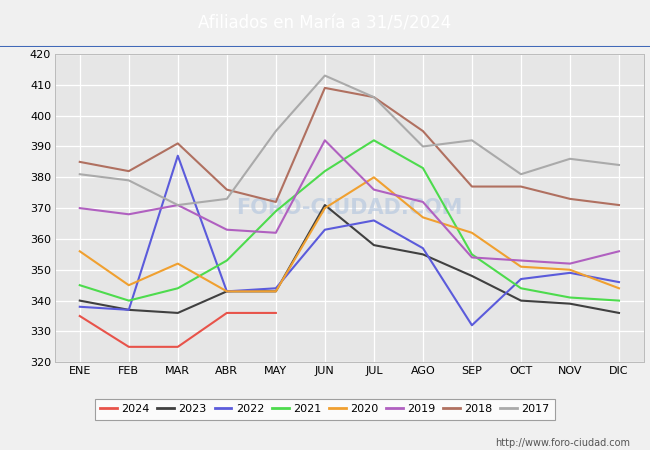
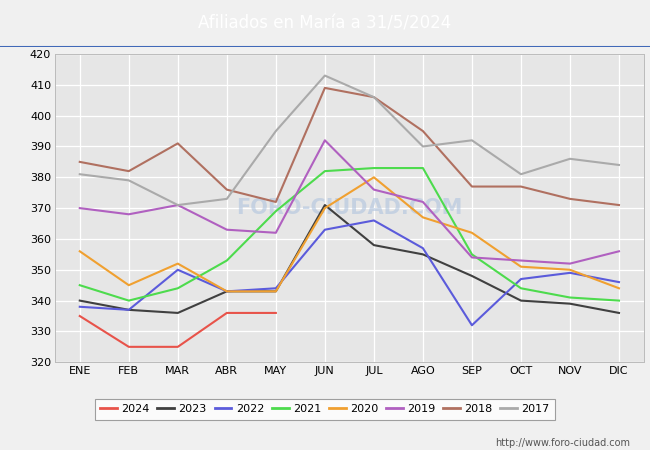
2022/MAR: 387 -> 350
2021/JUL: 392 -> 383
